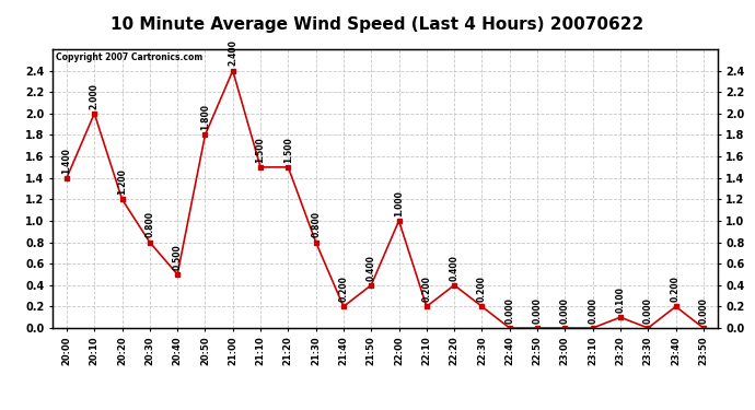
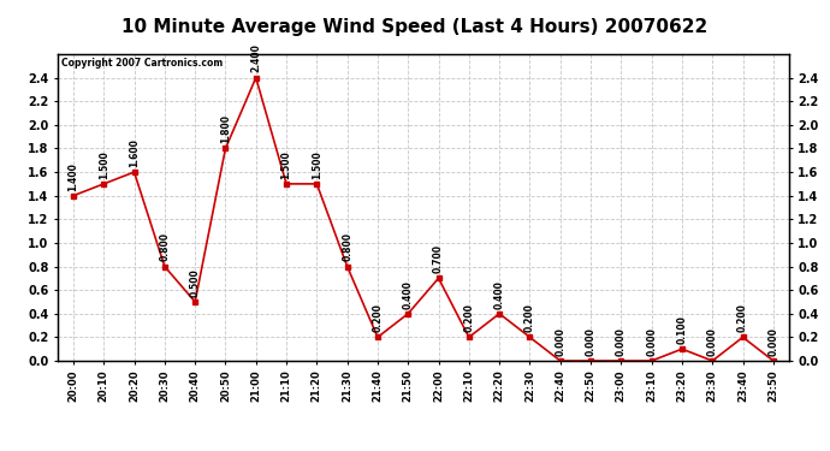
20:10: 2.000 -> 1.500
20:20: 1.200 -> 1.600
22:00: 1.000 -> 0.700
